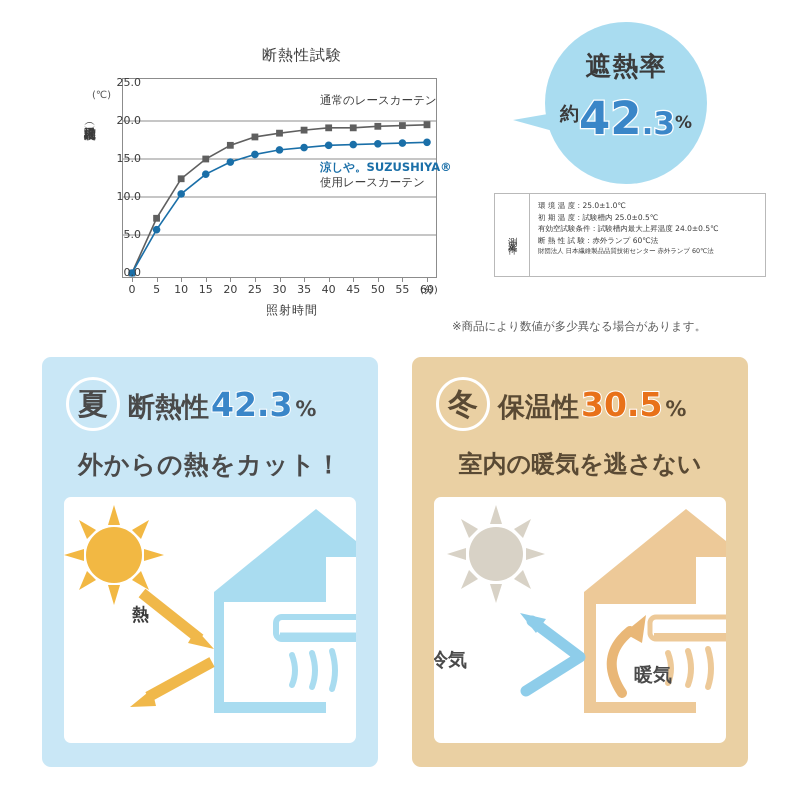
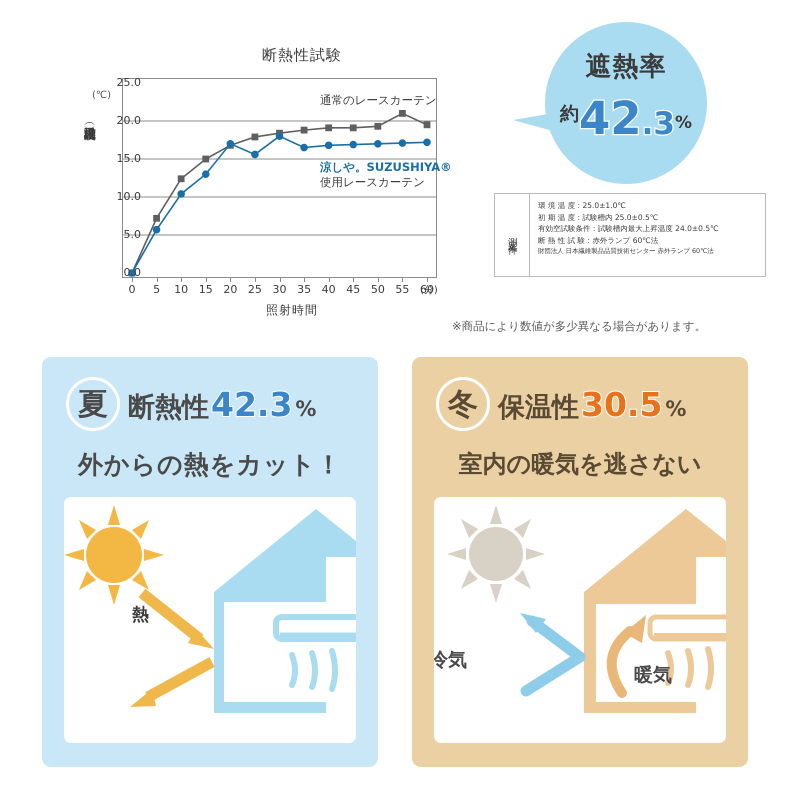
涼しや。SUZUSHIYA® 使用レースカーテン/20: 15 -> 17
涼しや。SUZUSHIYA® 使用レースカーテン/30: 16 -> 18
通常のレースカーテン/55: 19 -> 21
